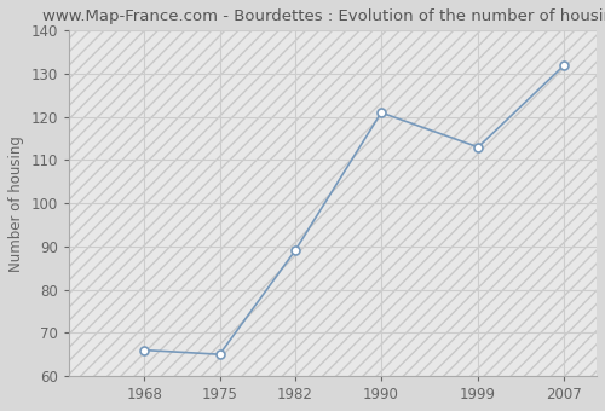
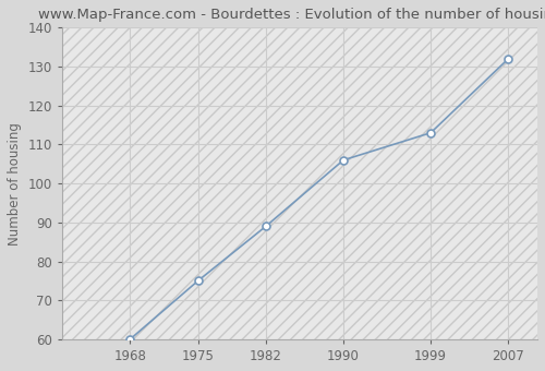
1968: 66 -> 60
1975: 65 -> 75
1990: 121 -> 106
